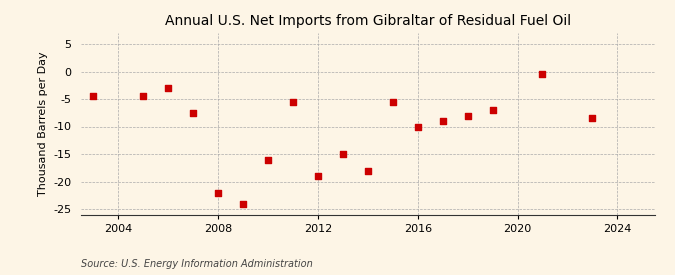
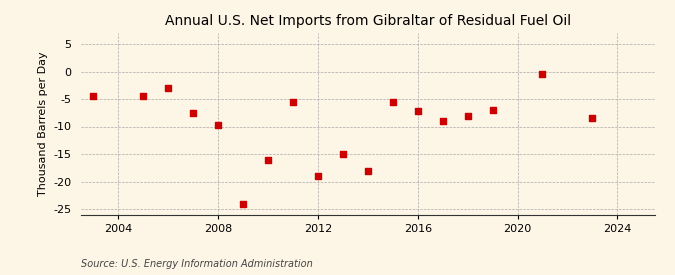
2008: -22.0 -> -9.8
2016: -10.0 -> -7.2
